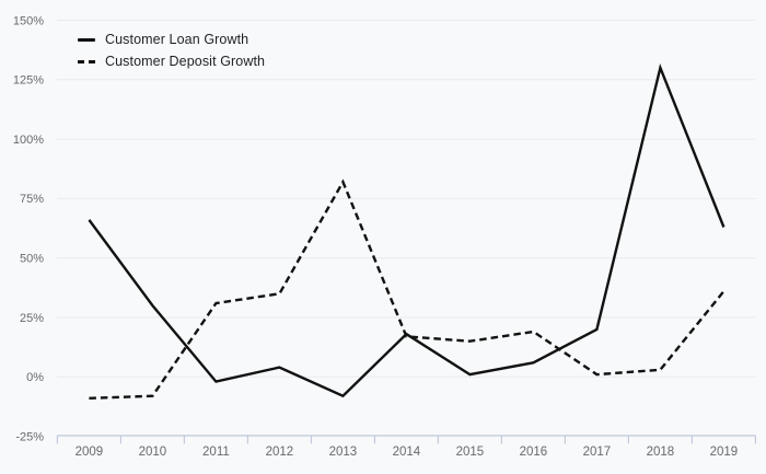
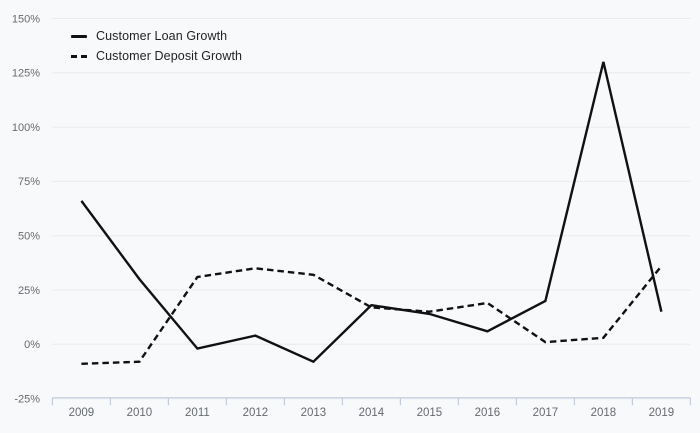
Customer Deposit Growth/2013: 82% -> 32%
Customer Loan Growth/2015: 1% -> 14%
Customer Loan Growth/2019: 63% -> 15%
